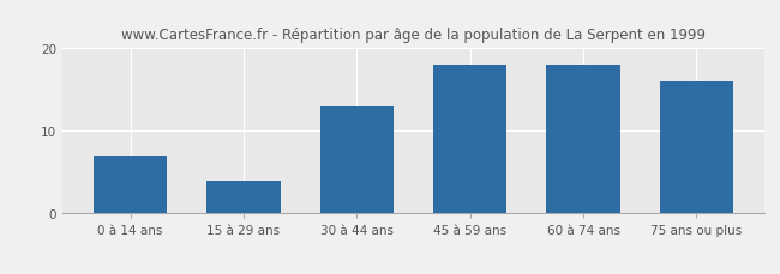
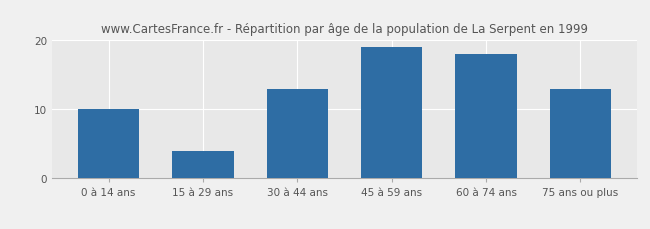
0 à 14 ans: 7 -> 10
45 à 59 ans: 18 -> 19
75 ans ou plus: 16 -> 13
